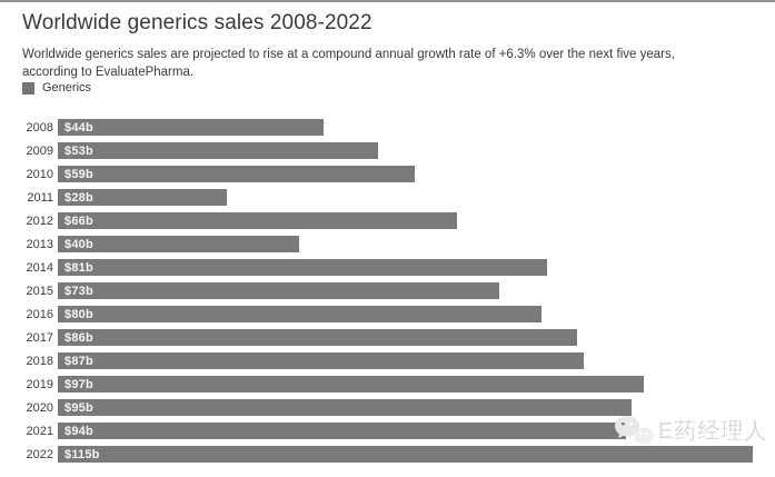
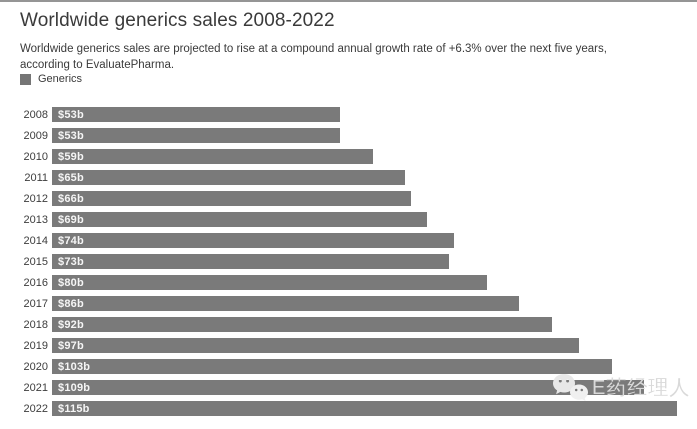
2008: $44b -> $53b
2011: $28b -> $65b
2013: $40b -> $69b
2014: $81b -> $74b
2018: $87b -> $92b
2020: $95b -> $103b
2021: $94b -> $109b
